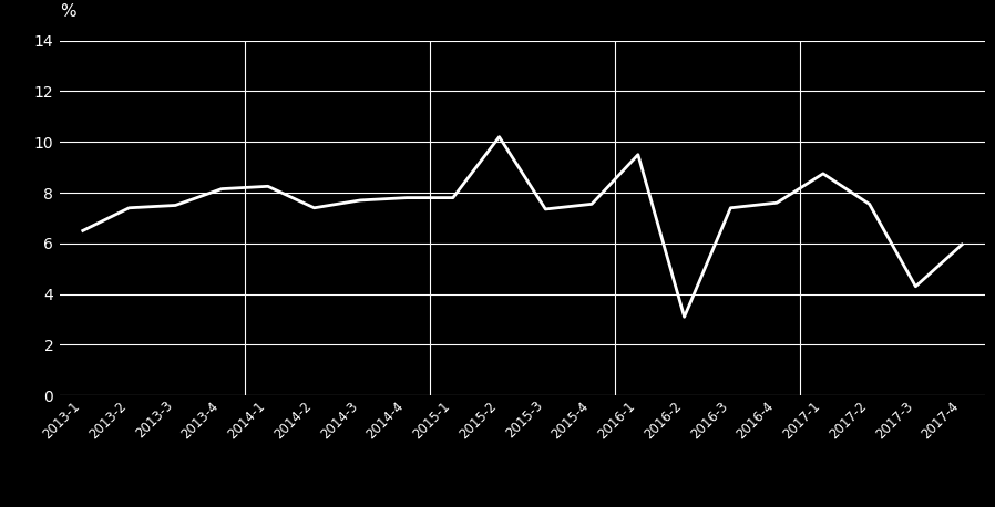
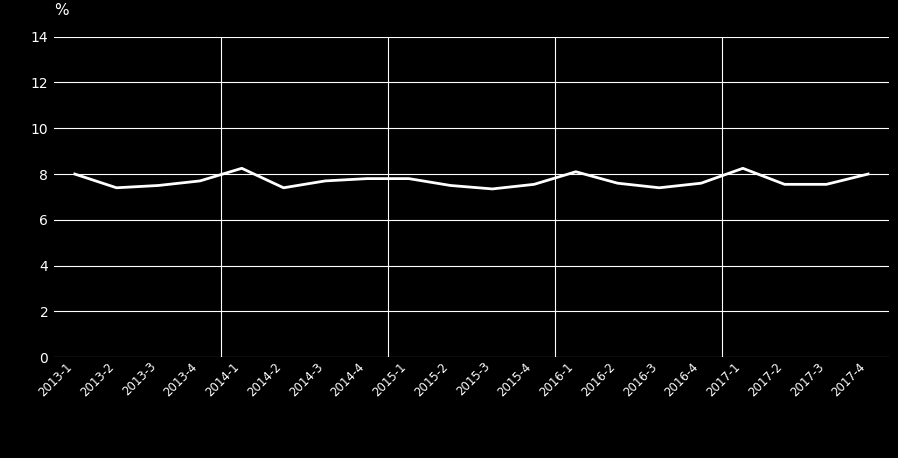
2013-1: 6.50 -> 8.00
2013-4: 8.15 -> 7.70
2015-2: 10.20 -> 7.50
2016-1: 9.50 -> 8.10
2016-2: 3.10 -> 7.60
2017-1: 8.75 -> 8.25
2017-3: 4.30 -> 7.55
2017-4: 5.95 -> 8.00
